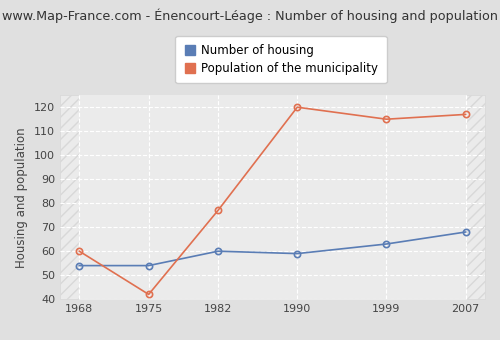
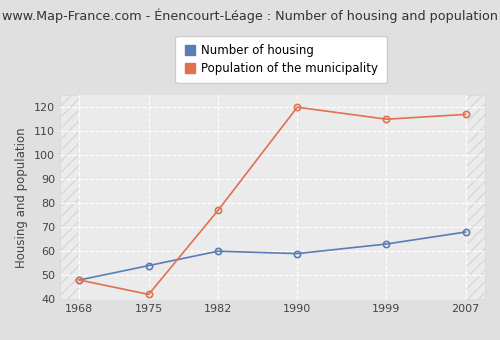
Number of housing/1968: 54 -> 48
Population of the municipality/1968: 60 -> 48
